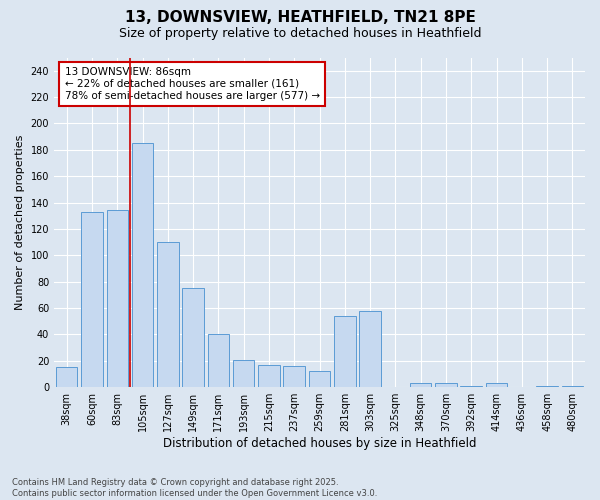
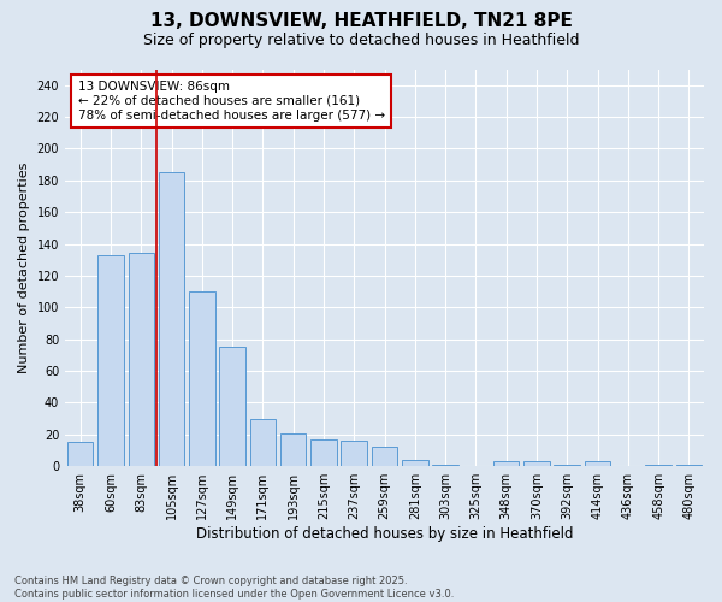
171sqm: 40 -> 30
281sqm: 54 -> 4
303sqm: 58 -> 1
